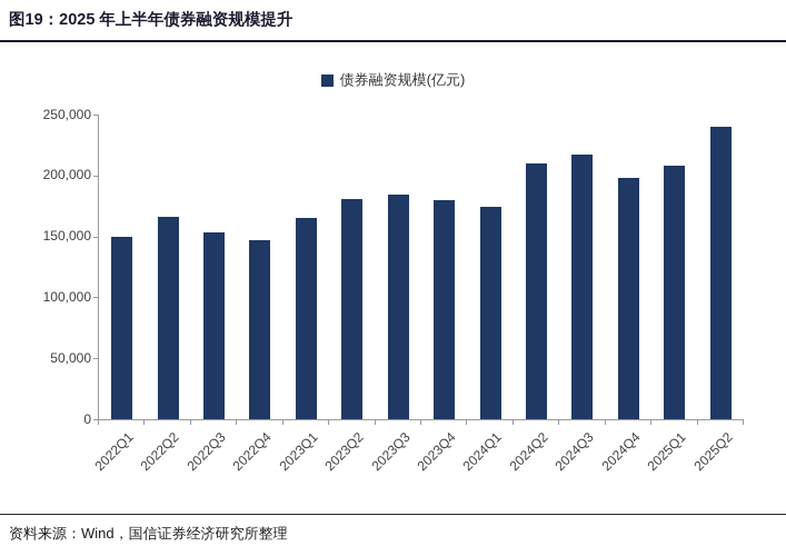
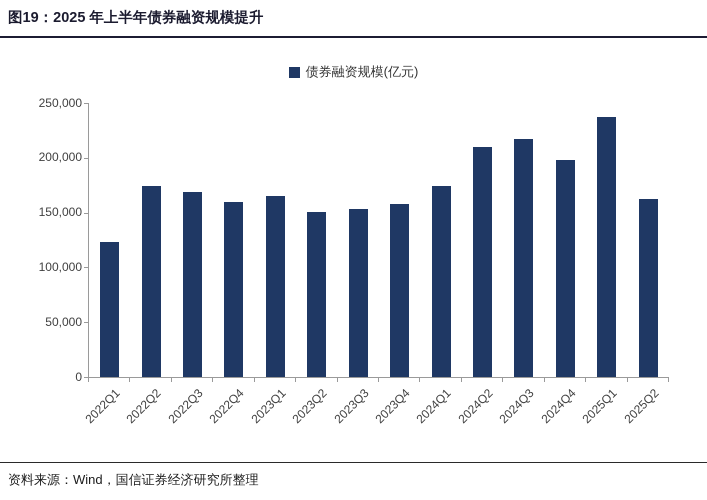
2022Q1: 150000 -> 123000
2022Q2: 166000 -> 174000
2022Q3: 153000 -> 169000
2022Q4: 146000 -> 160000
2023Q2: 180000 -> 151000
2023Q3: 184000 -> 153000
2023Q4: 180000 -> 158000
2025Q1: 208000 -> 237000
2025Q2: 240000 -> 162000
